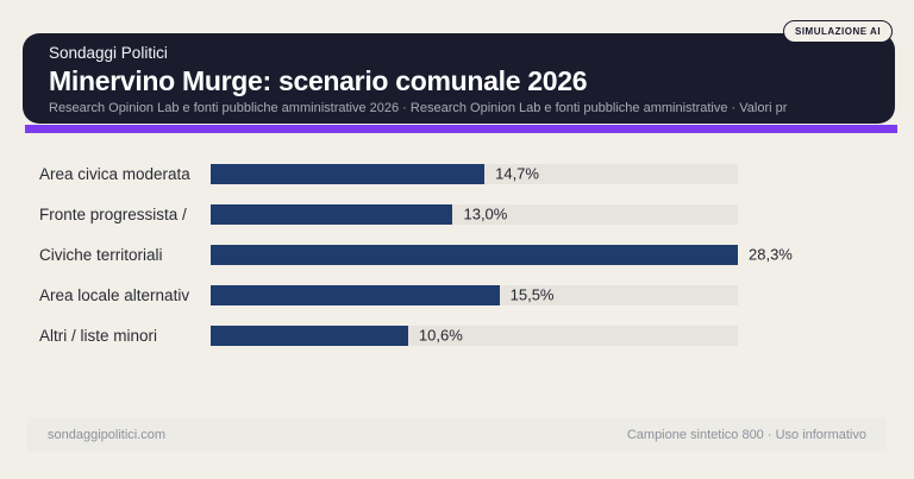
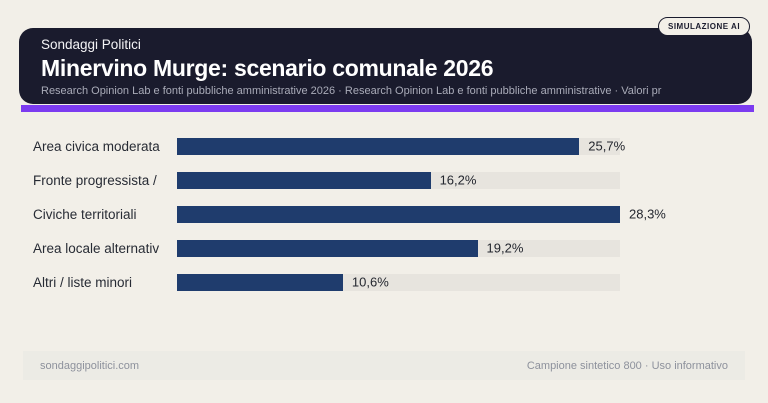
Area civica moderata: 14,7% -> 25,7%
Fronte progressista /: 13,0% -> 16,2%
Area locale alternativ: 15,5% -> 19,2%
